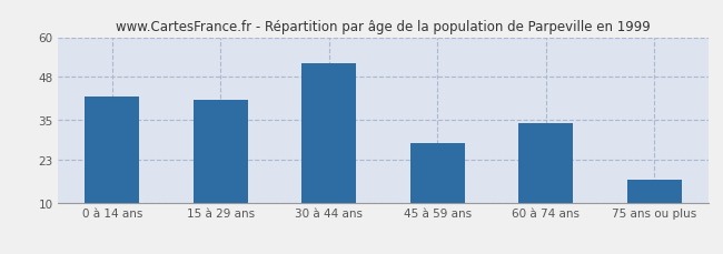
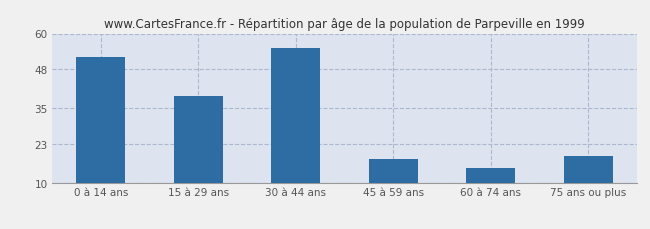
0 à 14 ans: 42 -> 52
15 à 29 ans: 41 -> 39
30 à 44 ans: 52 -> 55
45 à 59 ans: 28 -> 18
60 à 74 ans: 34 -> 15
75 ans ou plus: 17 -> 19
